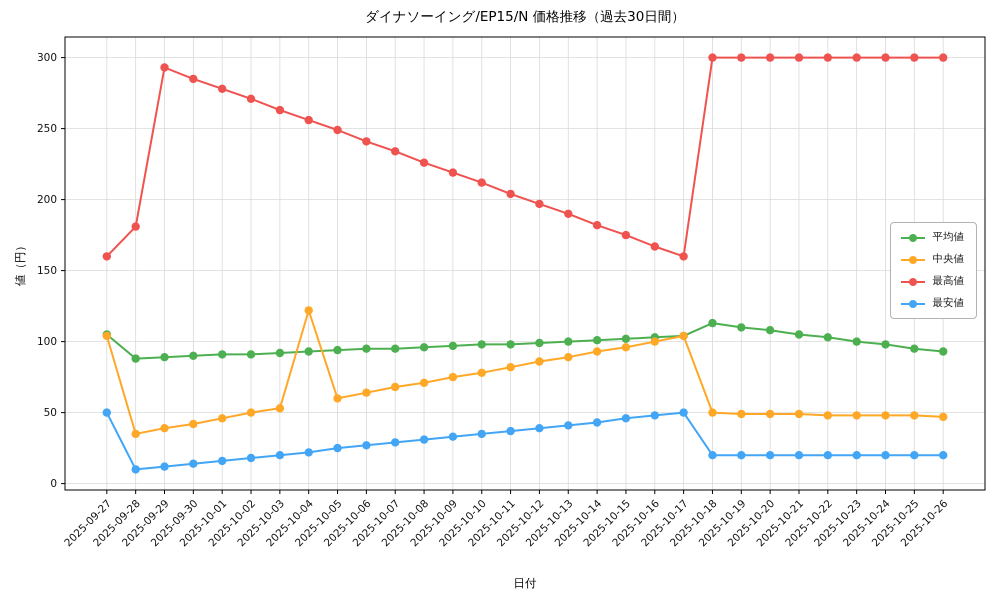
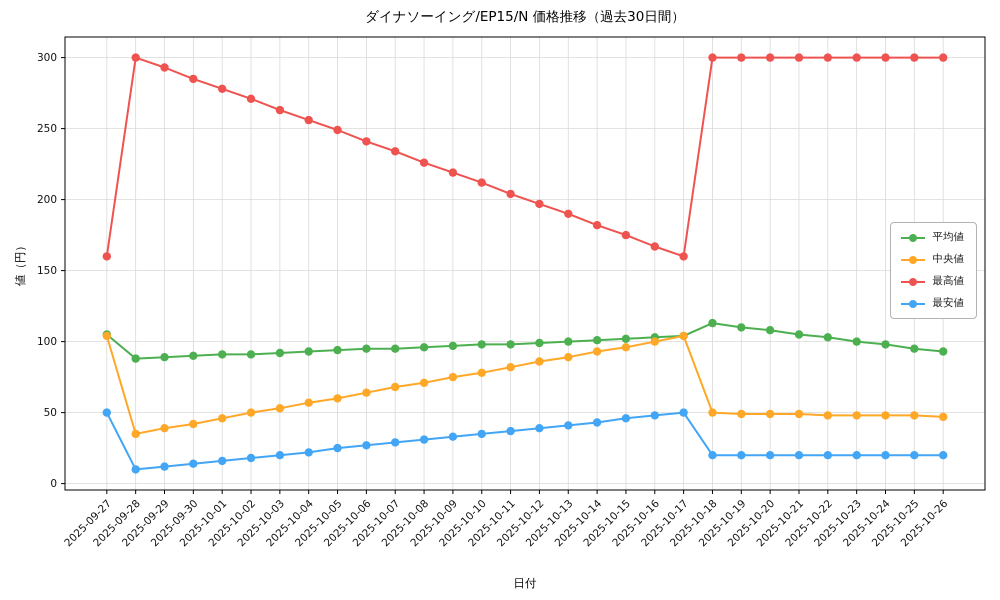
最高値/2025-09-28: 181 -> 300
中央値/2025-10-04: 122 -> 57
